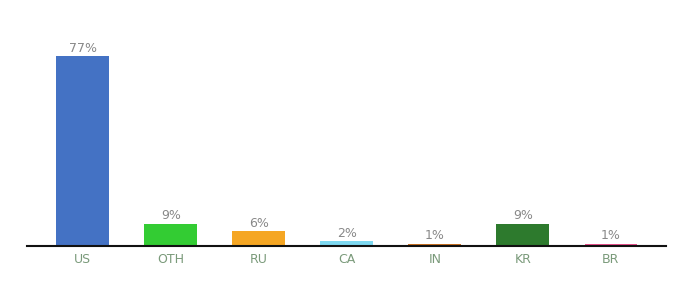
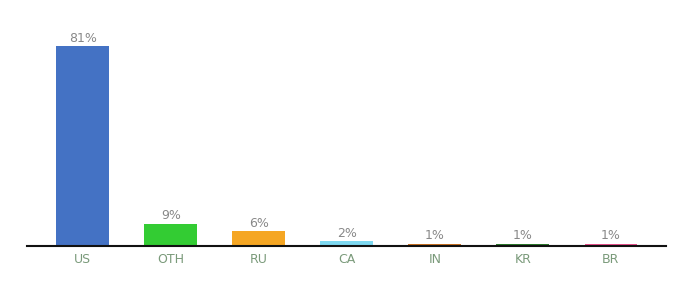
US: 77% -> 81%
KR: 9% -> 1%
